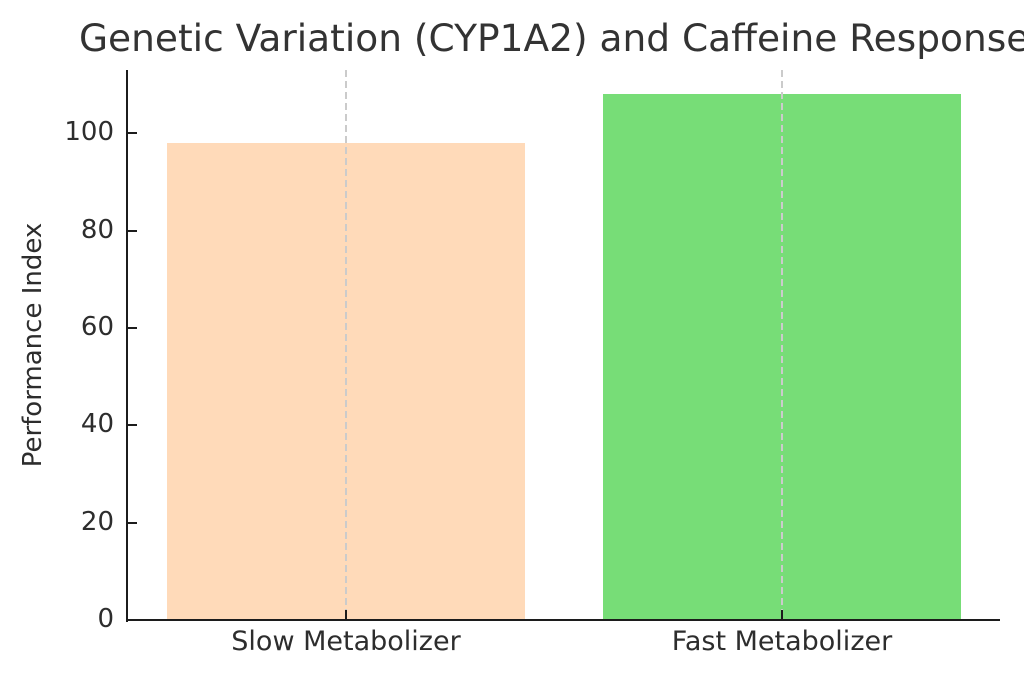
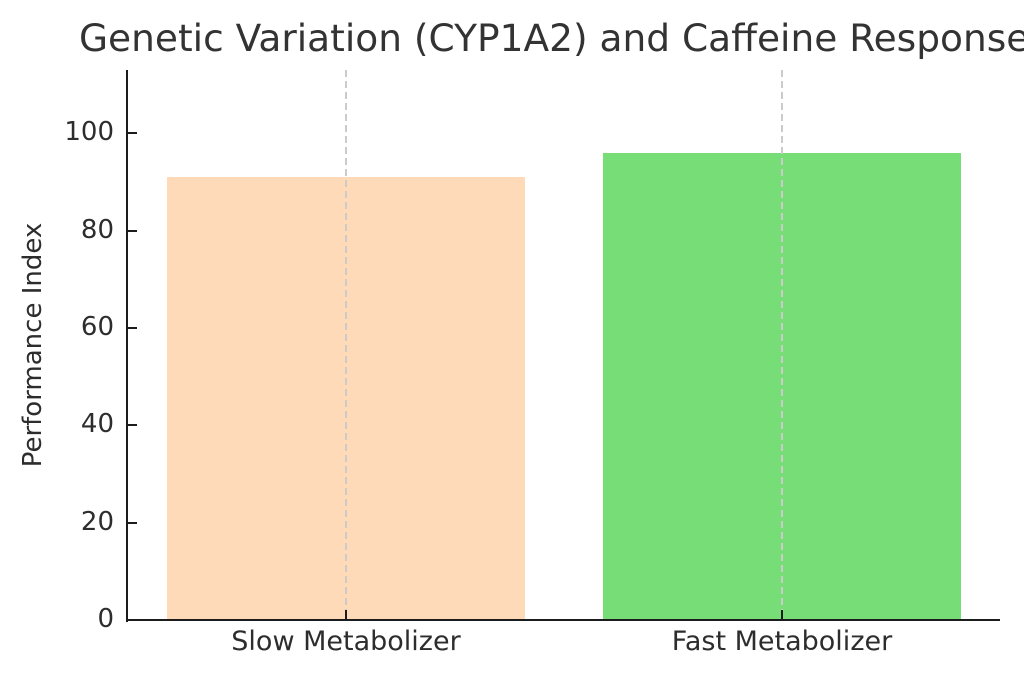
Slow Metabolizer: 98 -> 91
Fast Metabolizer: 108 -> 96
